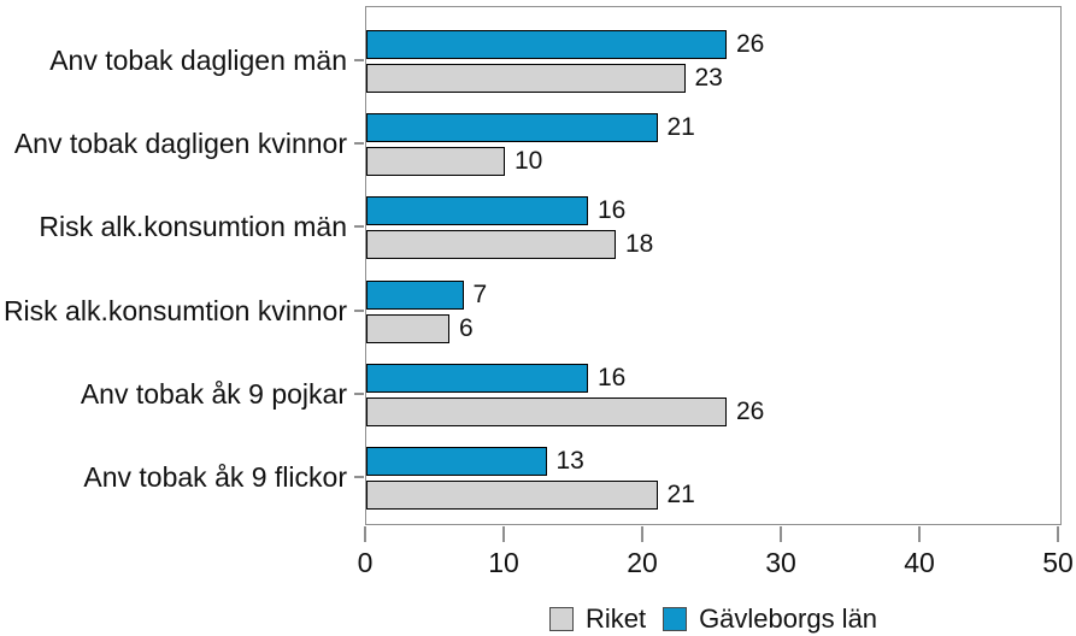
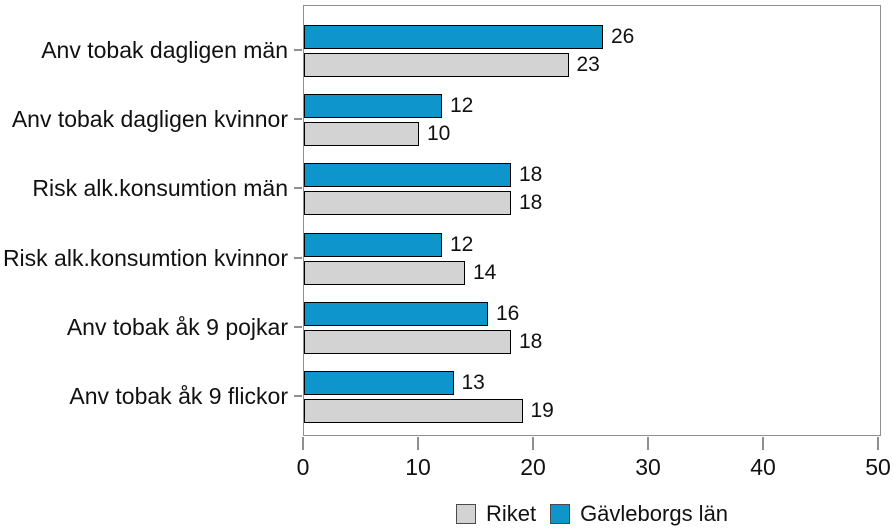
Gävleborgs län/Anv tobak dagligen kvinnor: 21 -> 12
Gävleborgs län/Risk alk.konsumtion män: 16 -> 18
Gävleborgs län/Risk alk.konsumtion kvinnor: 7 -> 12
Riket/Risk alk.konsumtion kvinnor: 6 -> 14
Riket/Anv tobak åk 9 pojkar: 26 -> 18
Riket/Anv tobak åk 9 flickor: 21 -> 19
